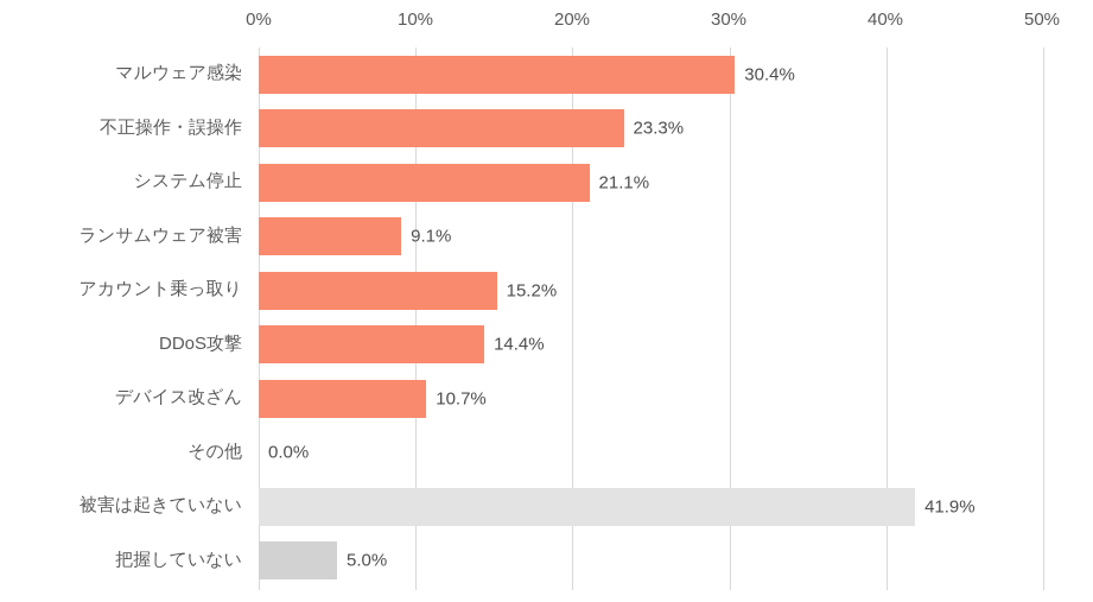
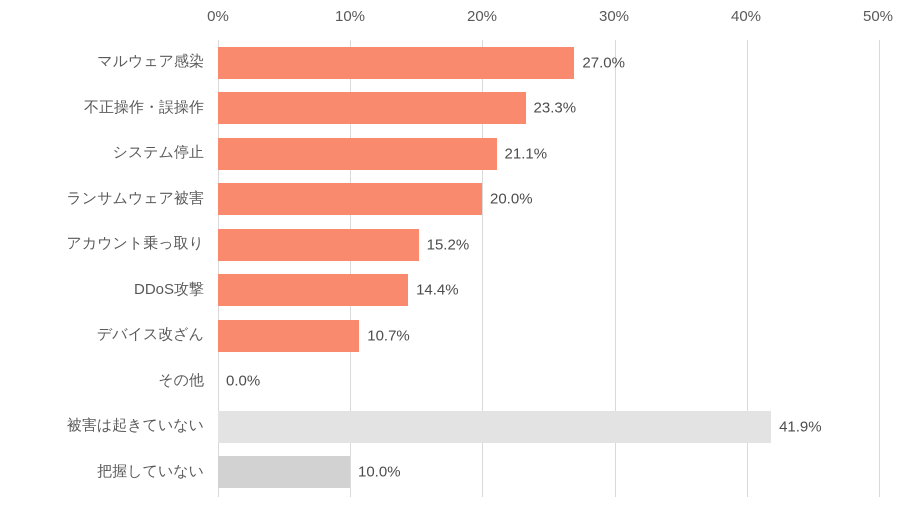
マルウェア感染: 30.4% -> 27.0%
ランサムウェア被害: 9.1% -> 20.0%
把握していない: 5.0% -> 10.0%
